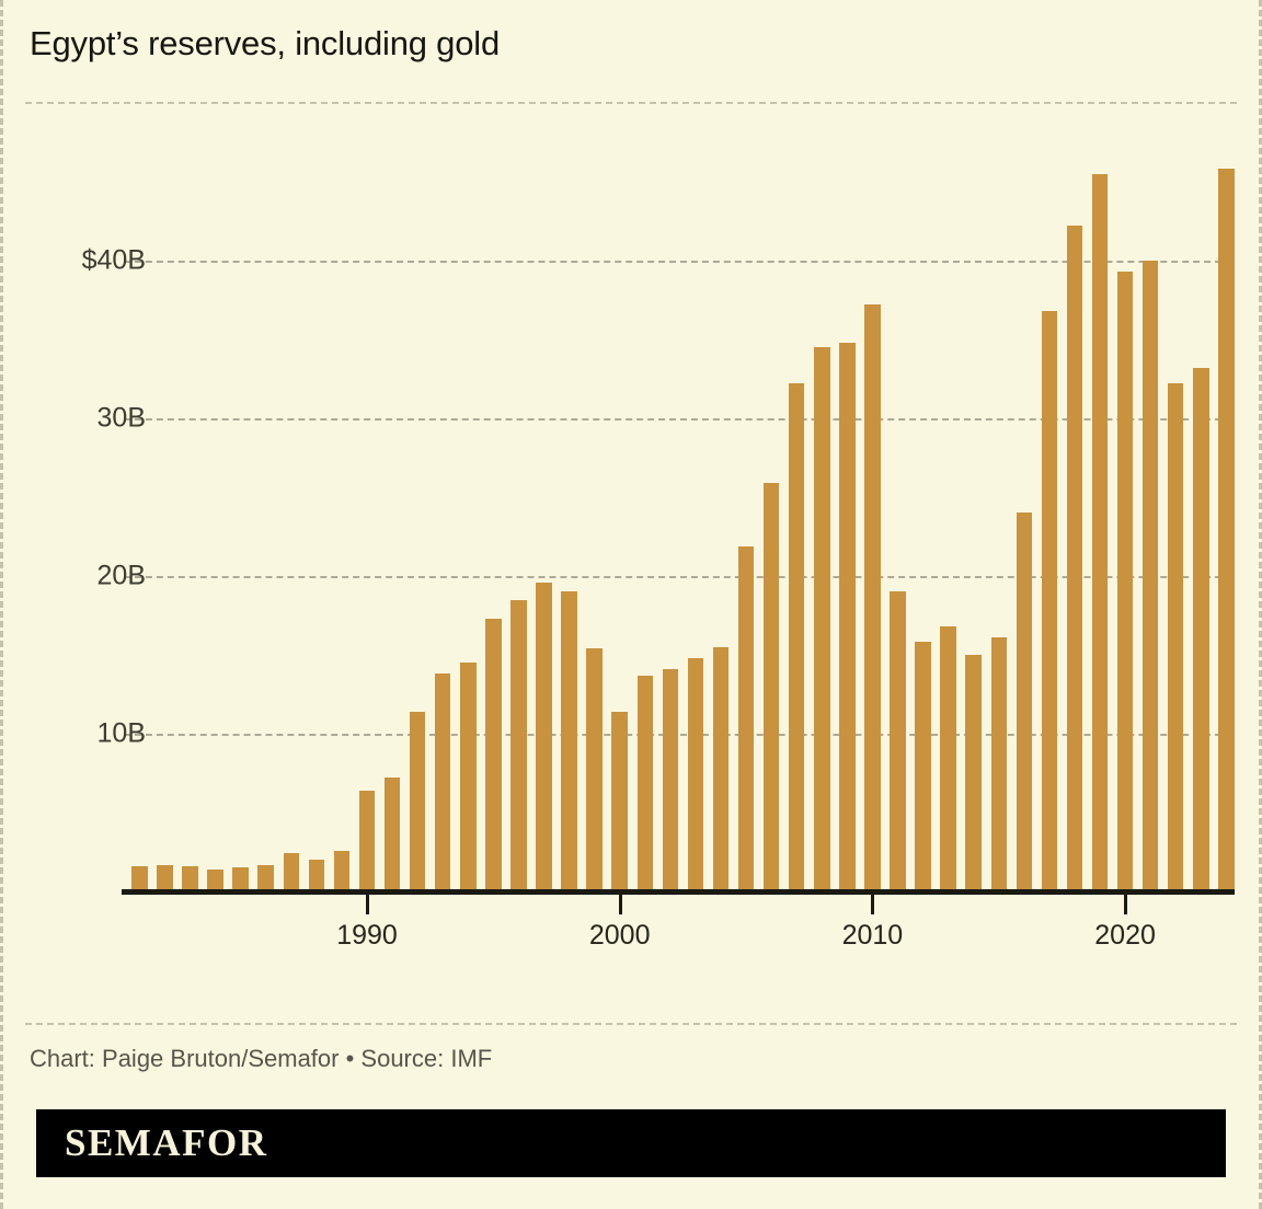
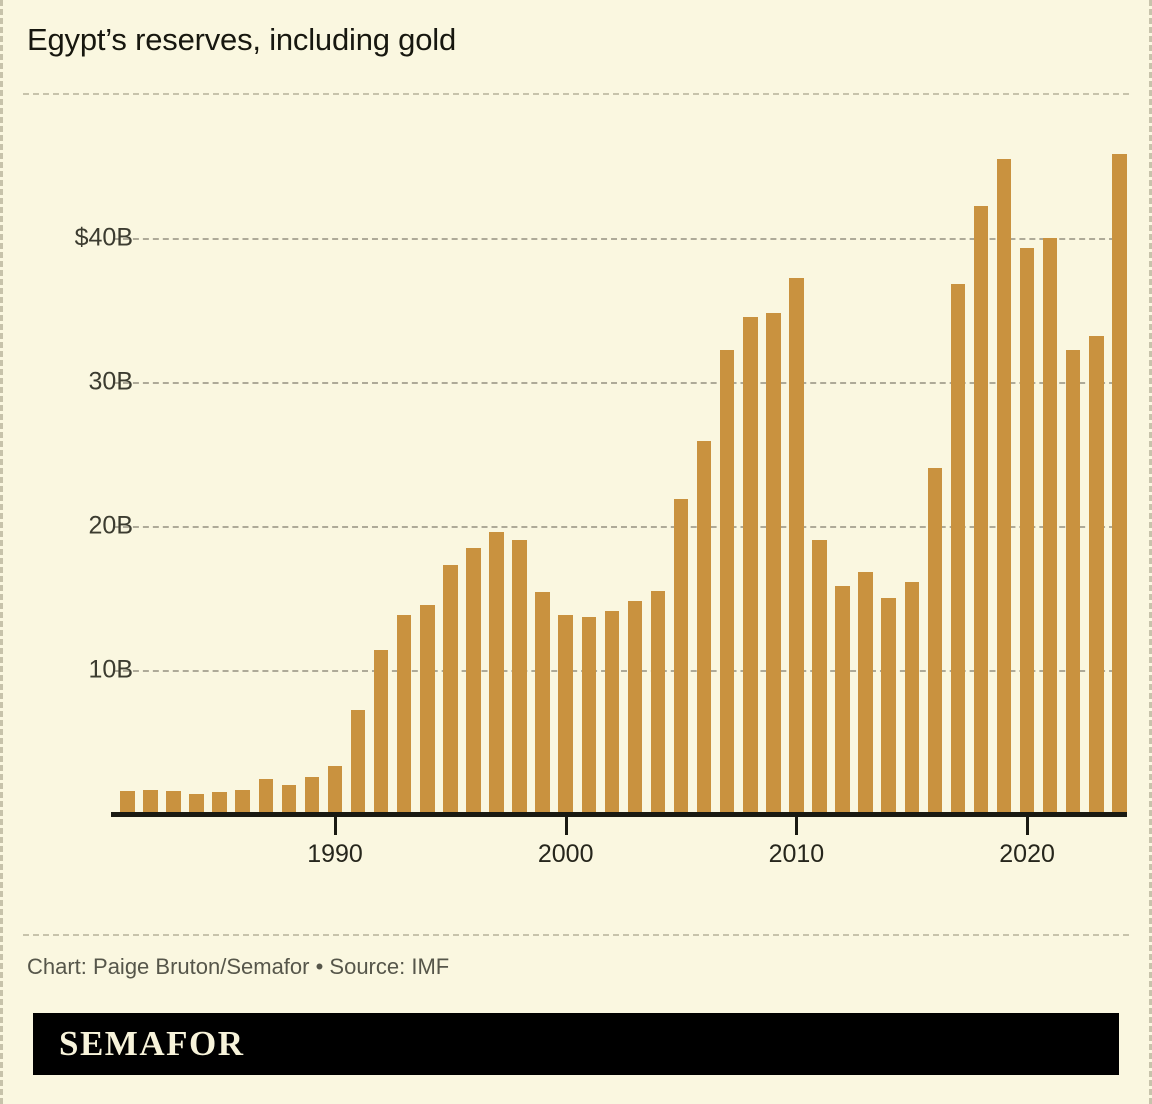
1990: $6.4B -> $3.3B
2000: $11.4B -> $13.8B
